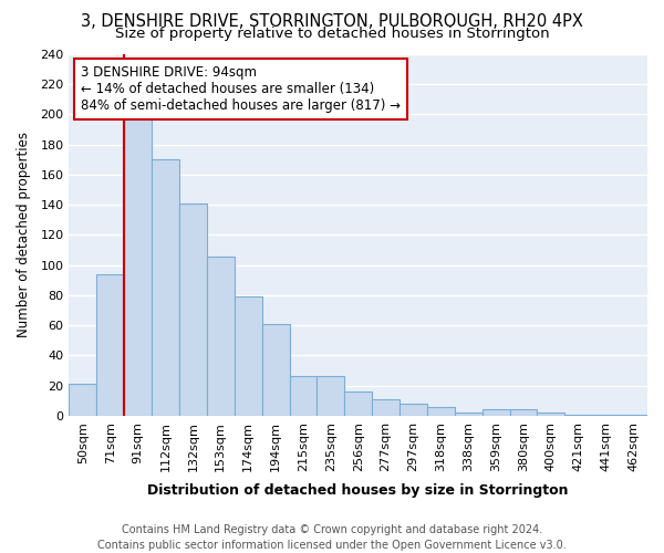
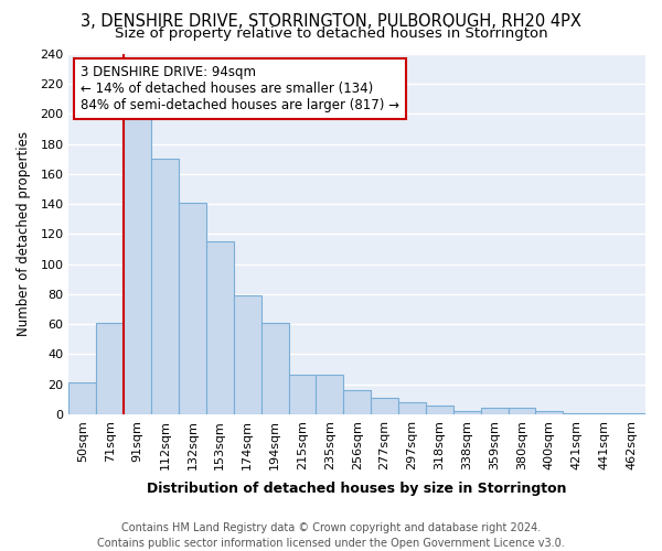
71sqm: 94 -> 61
153sqm: 106 -> 115
